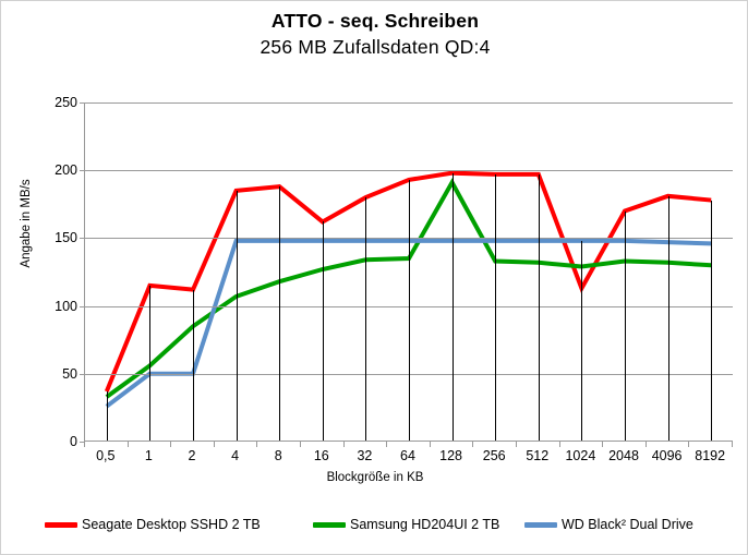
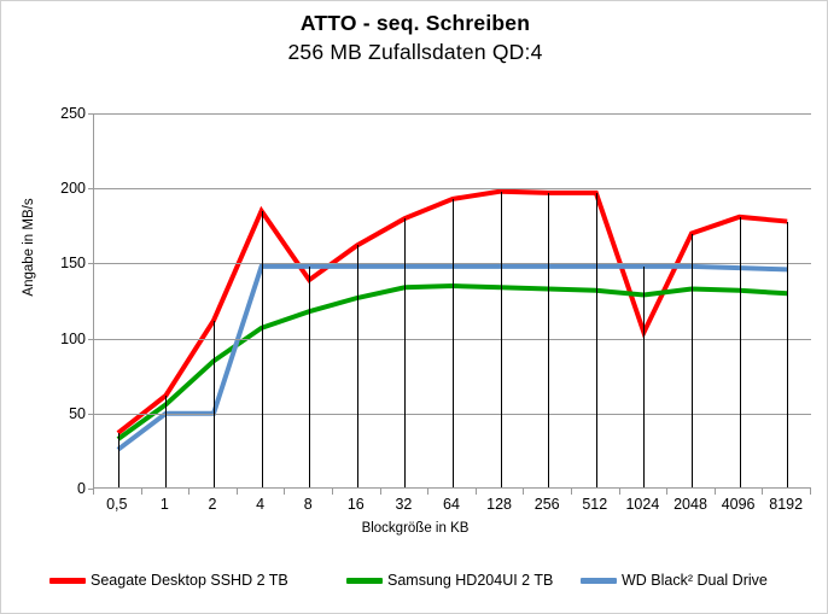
Seagate Desktop SSHD 2 TB/1: 115 -> 62
Seagate Desktop SSHD 2 TB/8: 188 -> 139
Samsung HD204UI 2 TB/128: 191 -> 134
Seagate Desktop SSHD 2 TB/1024: 113 -> 104
